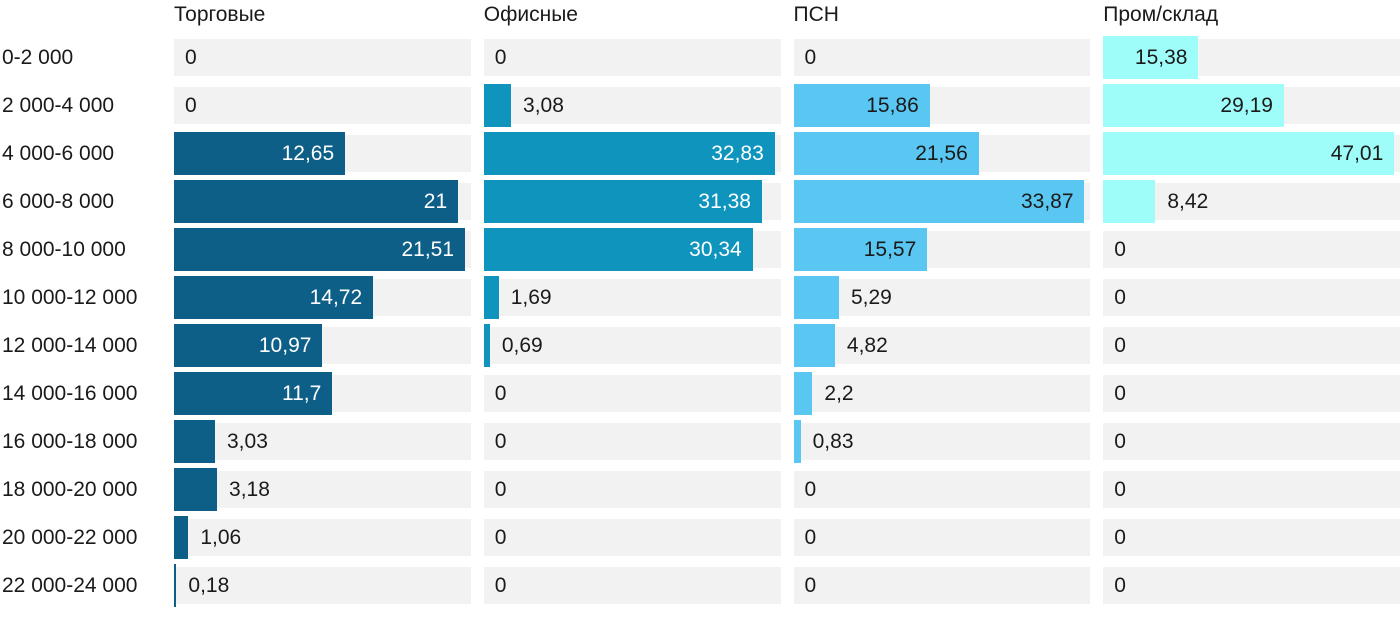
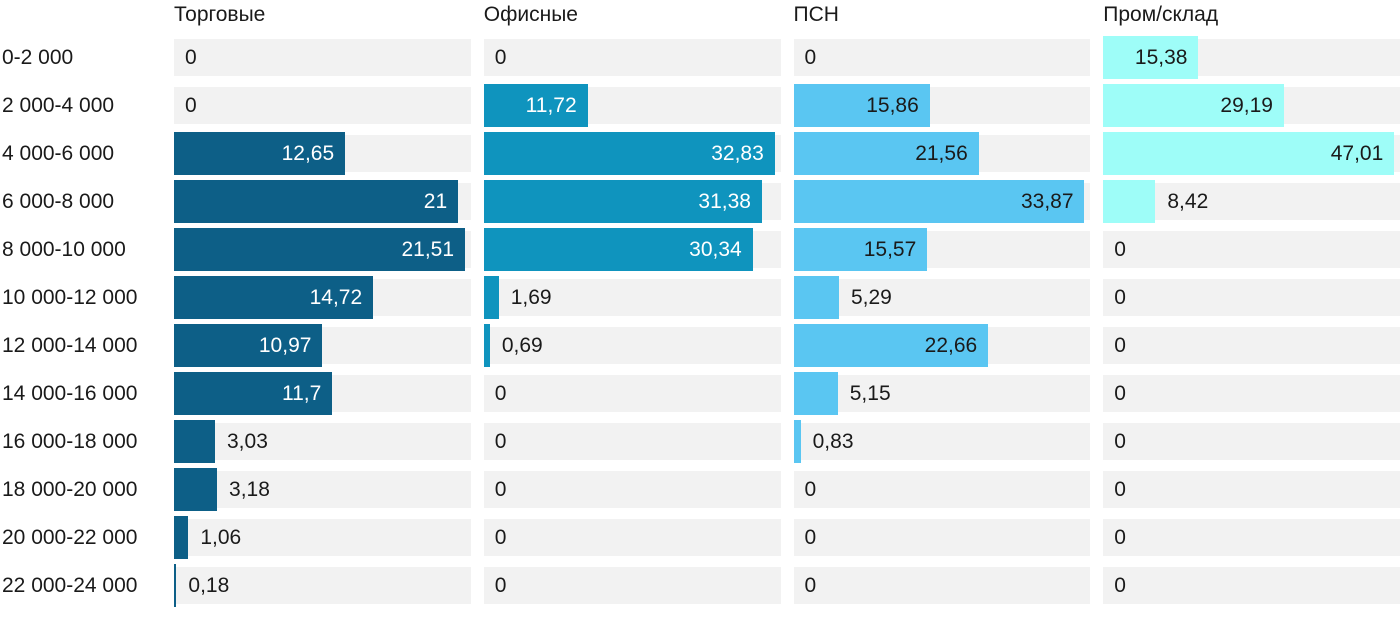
Офисные/2 000-4 000: 3,08 -> 11,72
ПСН/12 000-14 000: 4,82 -> 22,66
ПСН/14 000-16 000: 2,2 -> 5,15
